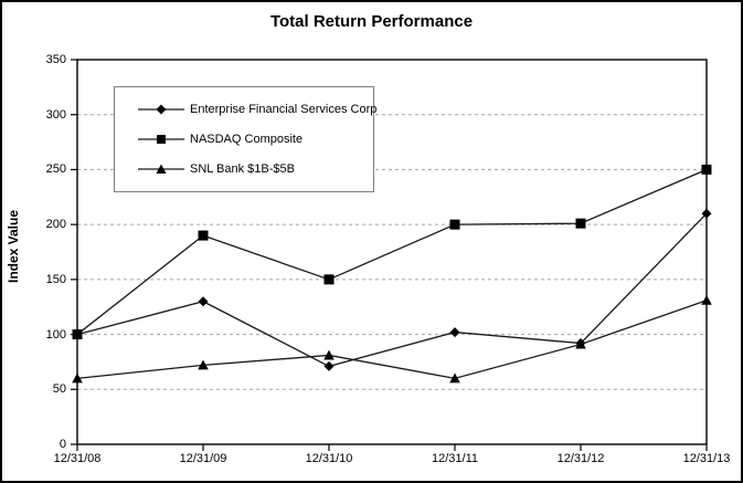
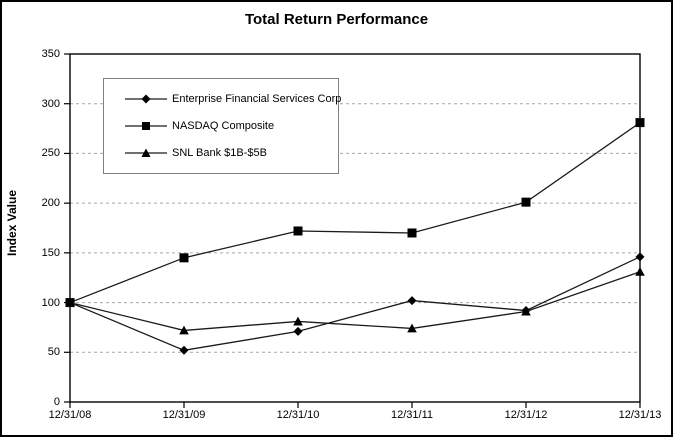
SNL Bank $1B-$5B/12/31/08: 60 -> 100
Enterprise Financial Services Corp/12/31/09: 130 -> 50
NASDAQ Composite/12/31/09: 190 -> 140
NASDAQ Composite/12/31/10: 150 -> 170
NASDAQ Composite/12/31/11: 200 -> 170
SNL Bank $1B-$5B/12/31/11: 60 -> 70
Enterprise Financial Services Corp/12/31/13: 210 -> 150
NASDAQ Composite/12/31/13: 250 -> 280
